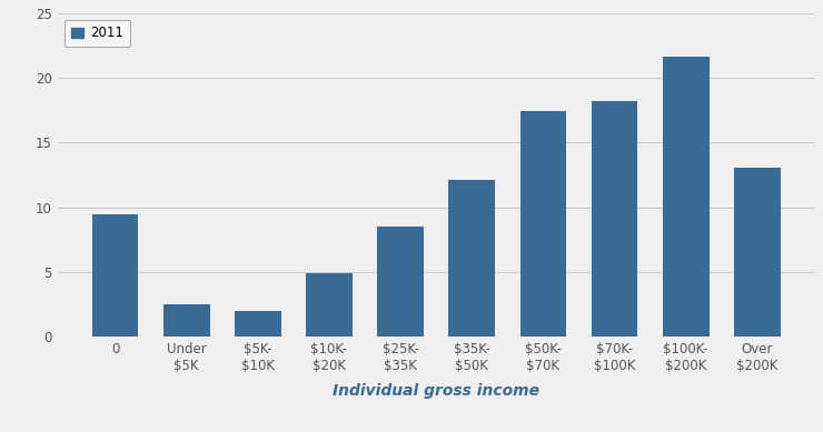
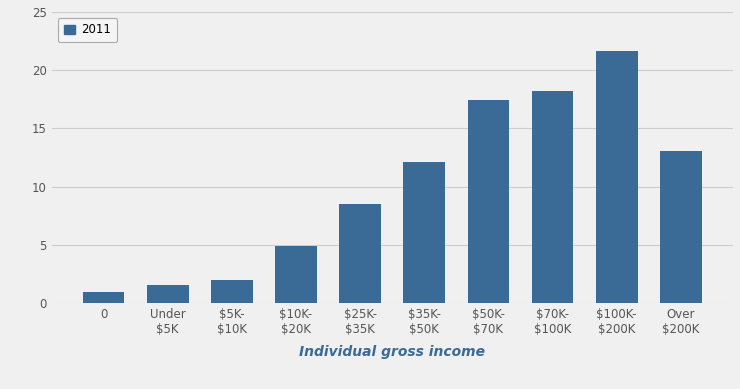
0: 9.5 -> 1.0
Under $5K: 2.5 -> 1.6
